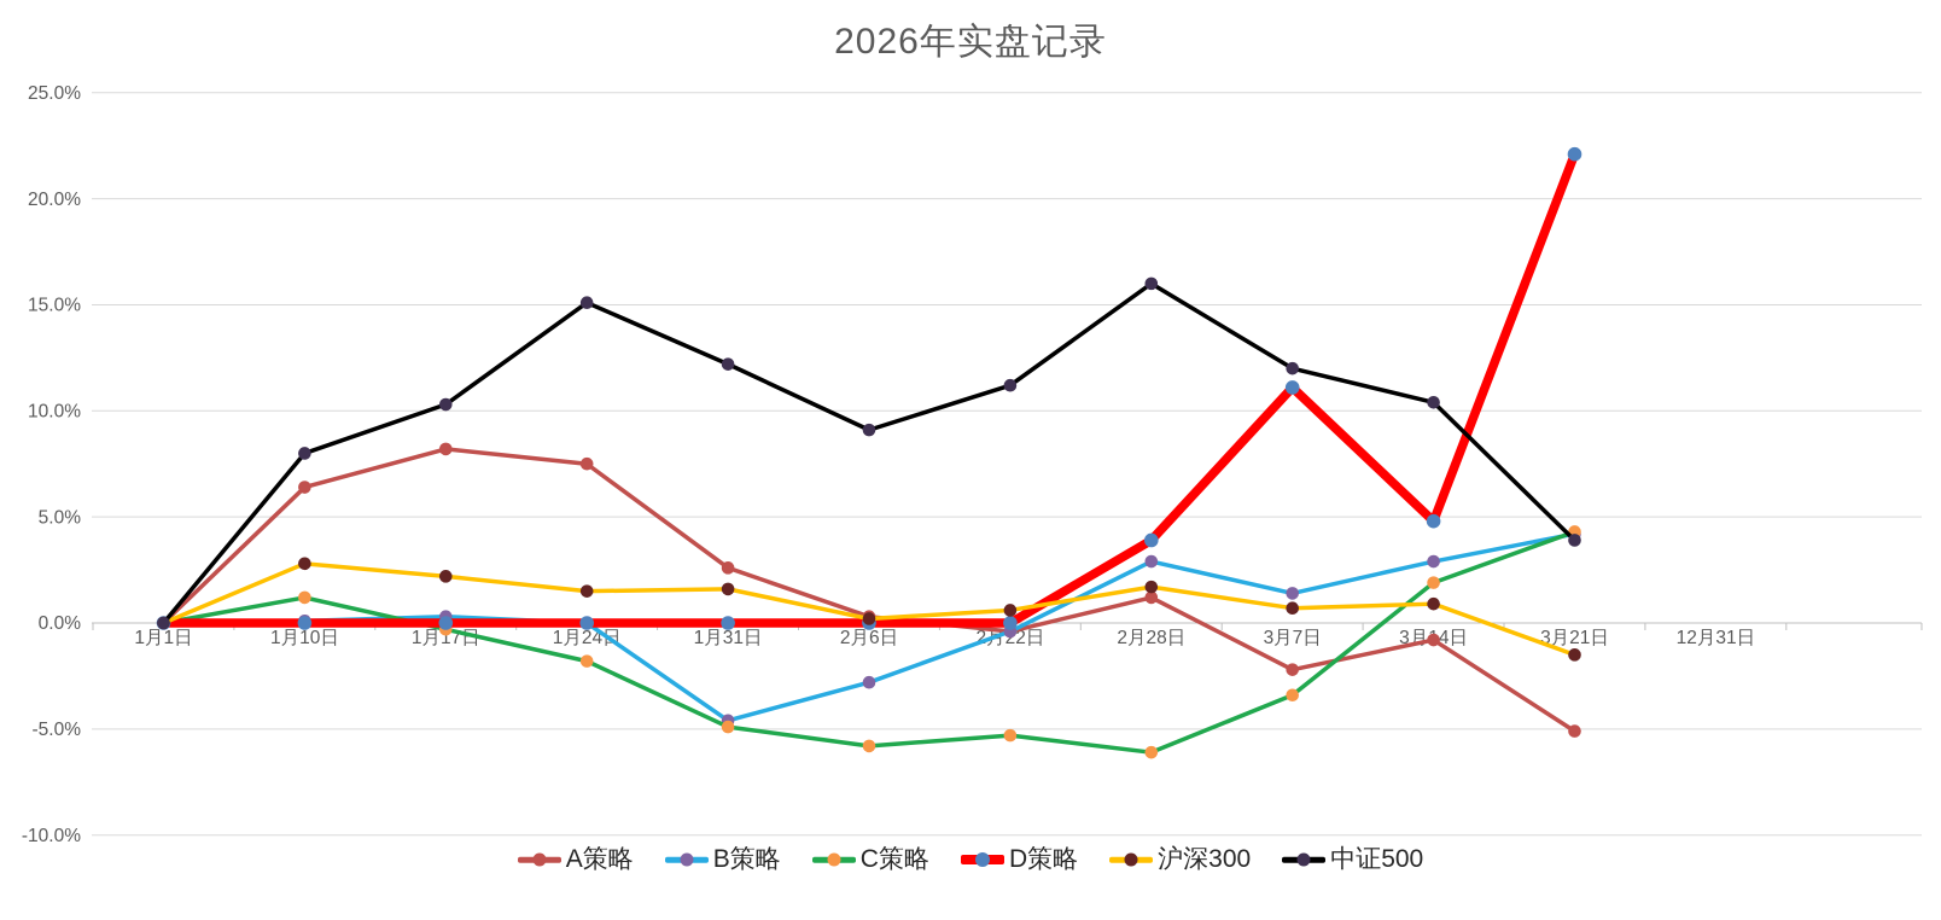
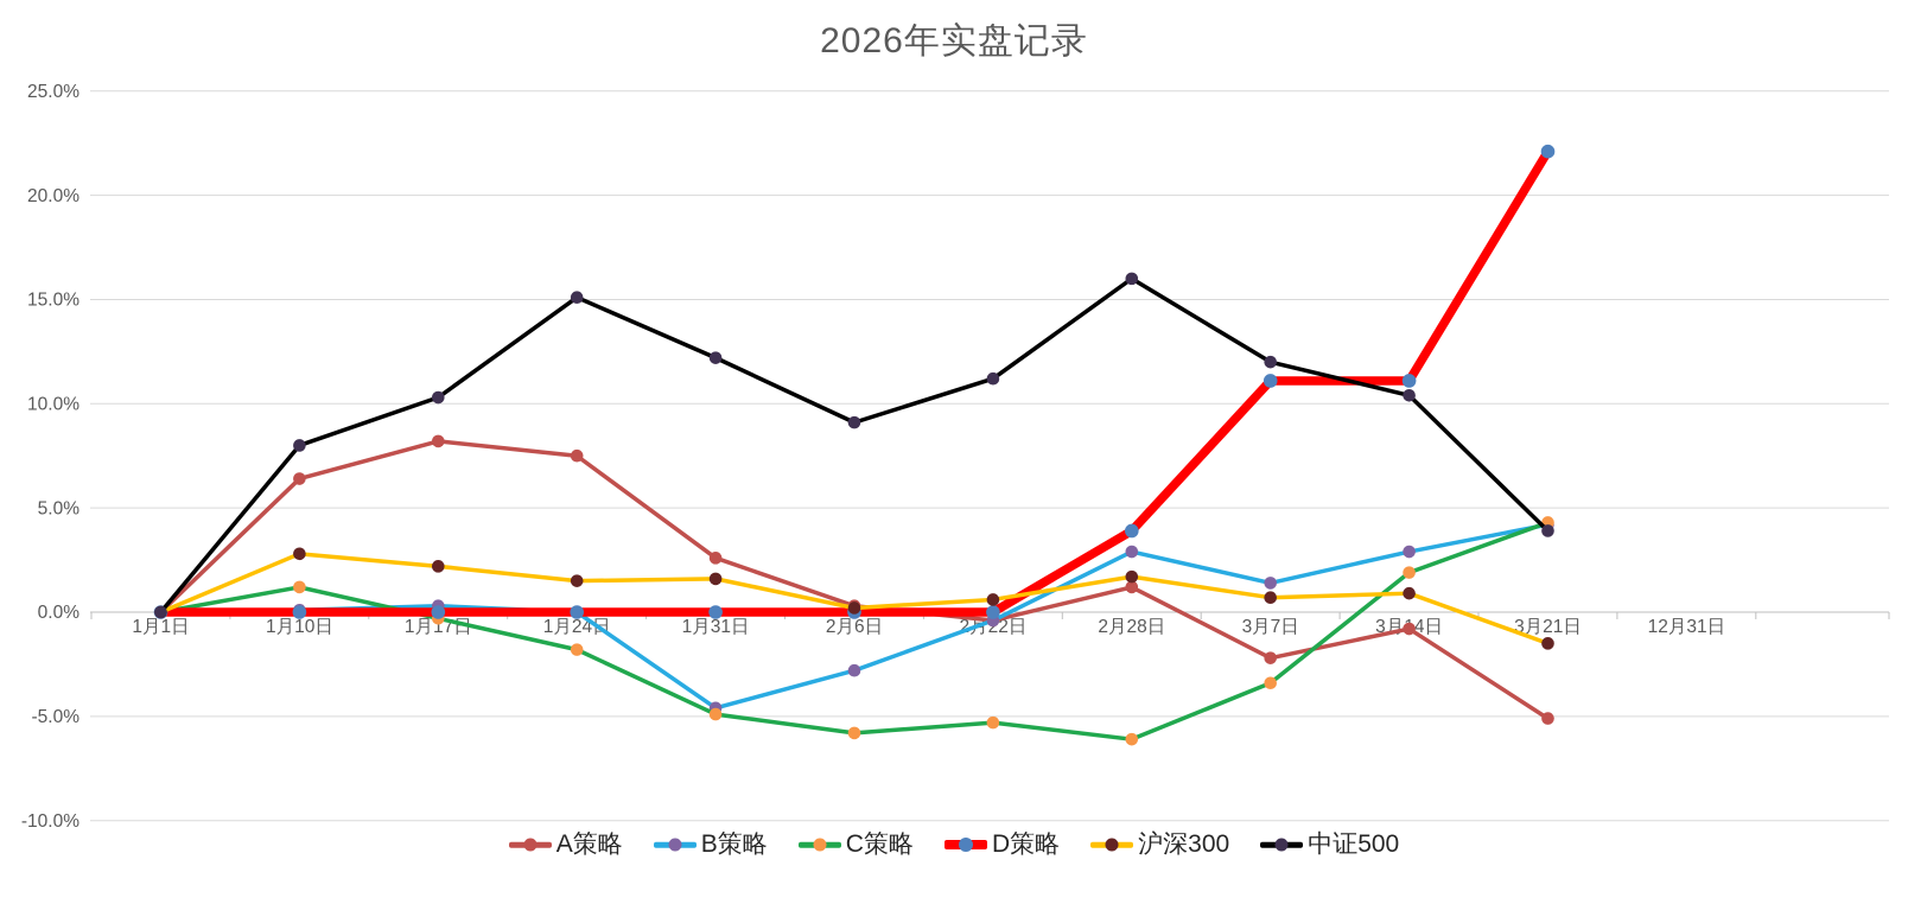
D策略/3月14日: 4.8% -> 11.1%
